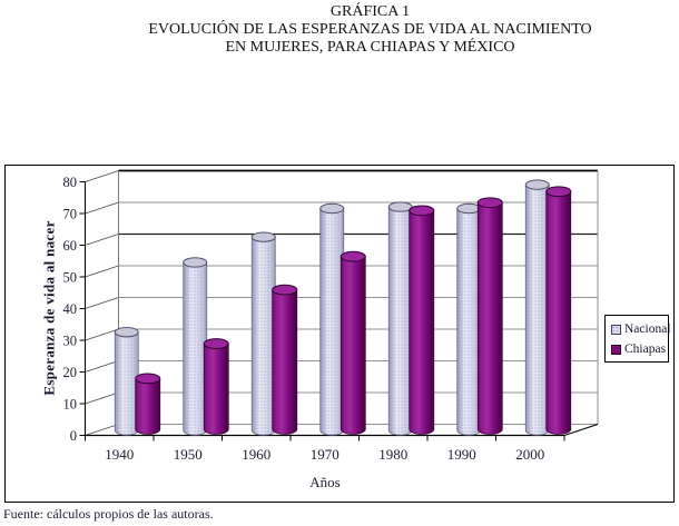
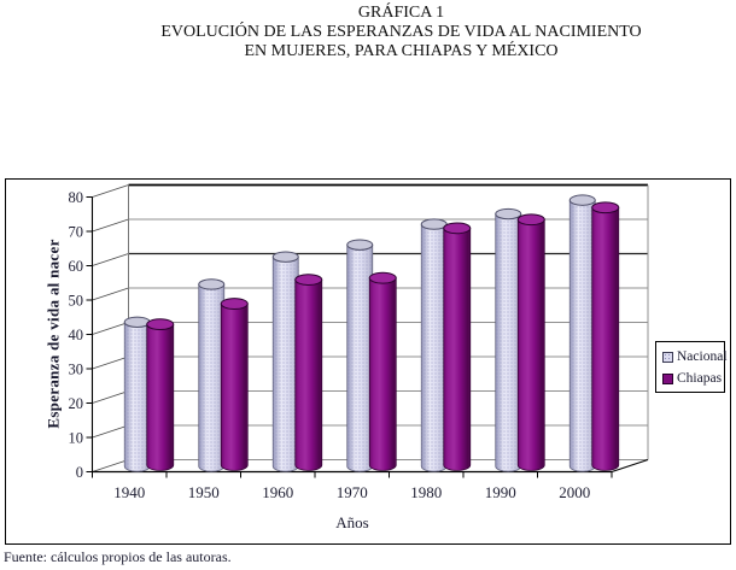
Nacional/1940: 31 -> 42
Chiapas/1940: 16 -> 41
Chiapas/1950: 27 -> 47
Chiapas/1960: 44 -> 54
Nacional/1970: 70 -> 64
Nacional/1990: 70 -> 74
